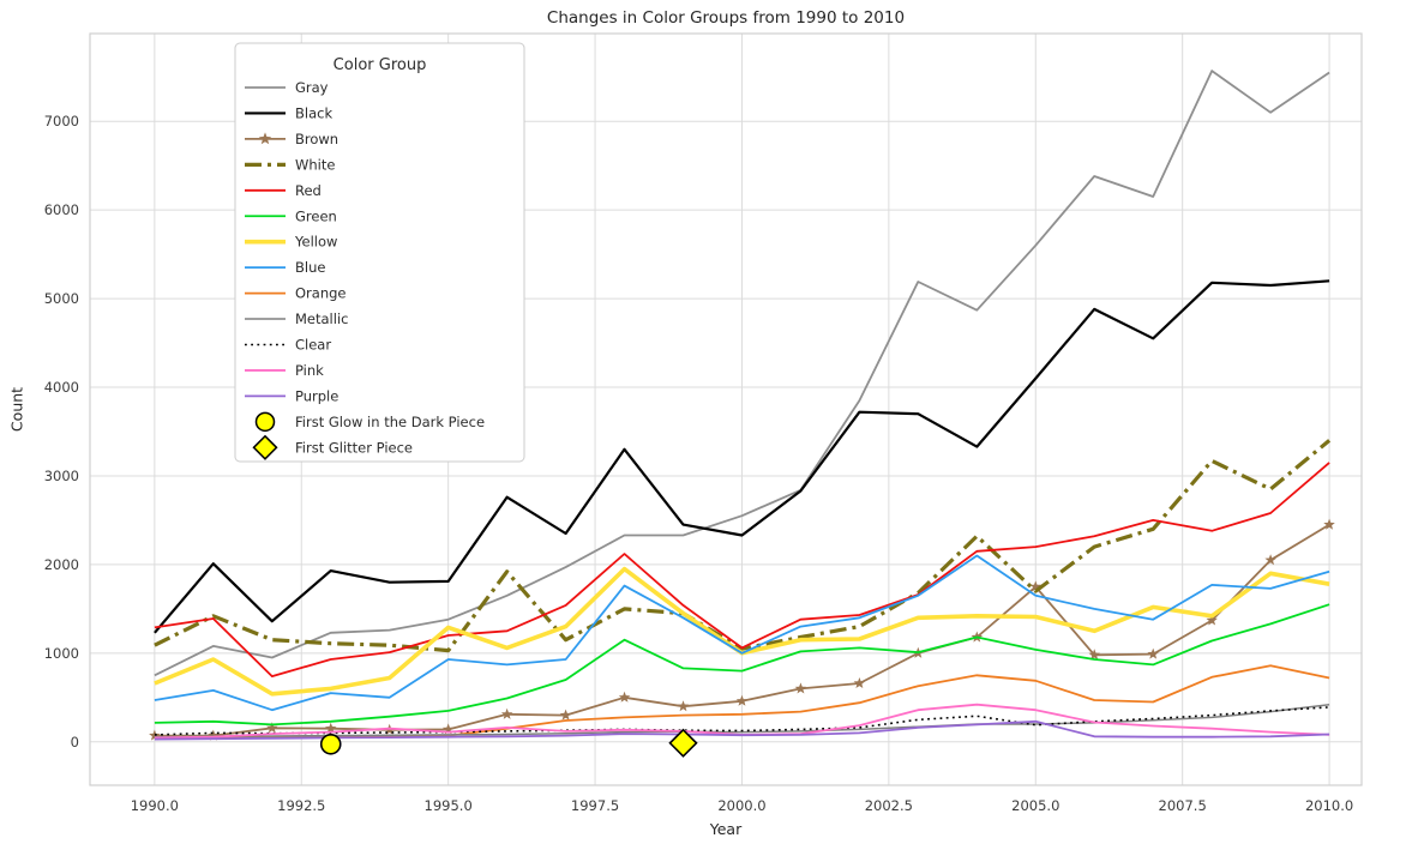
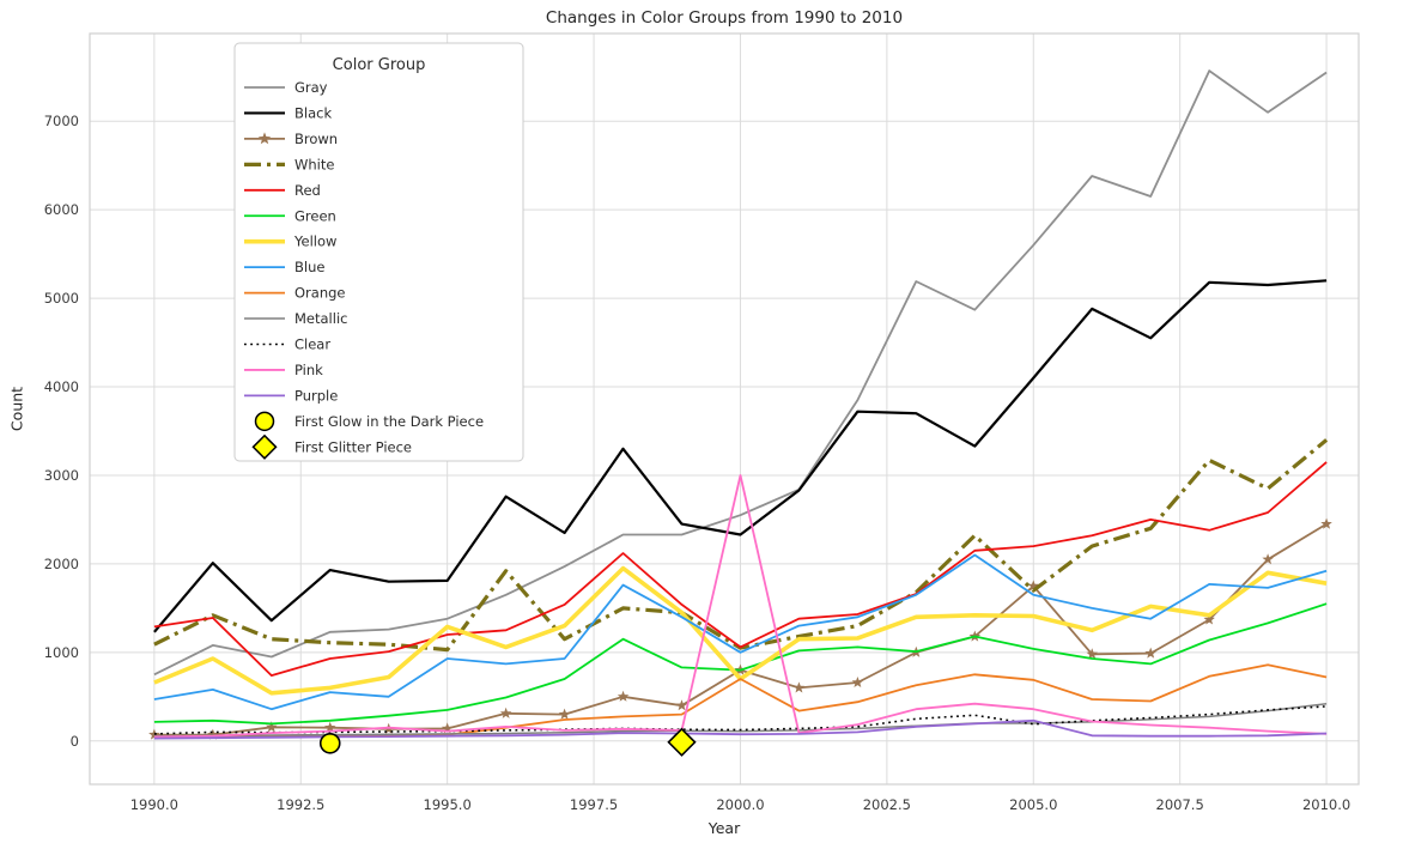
Brown/2000: 500 -> 800
Yellow/2000: 1000 -> 700
Orange/2000: 300 -> 700
Pink/2000: 100 -> 3000
